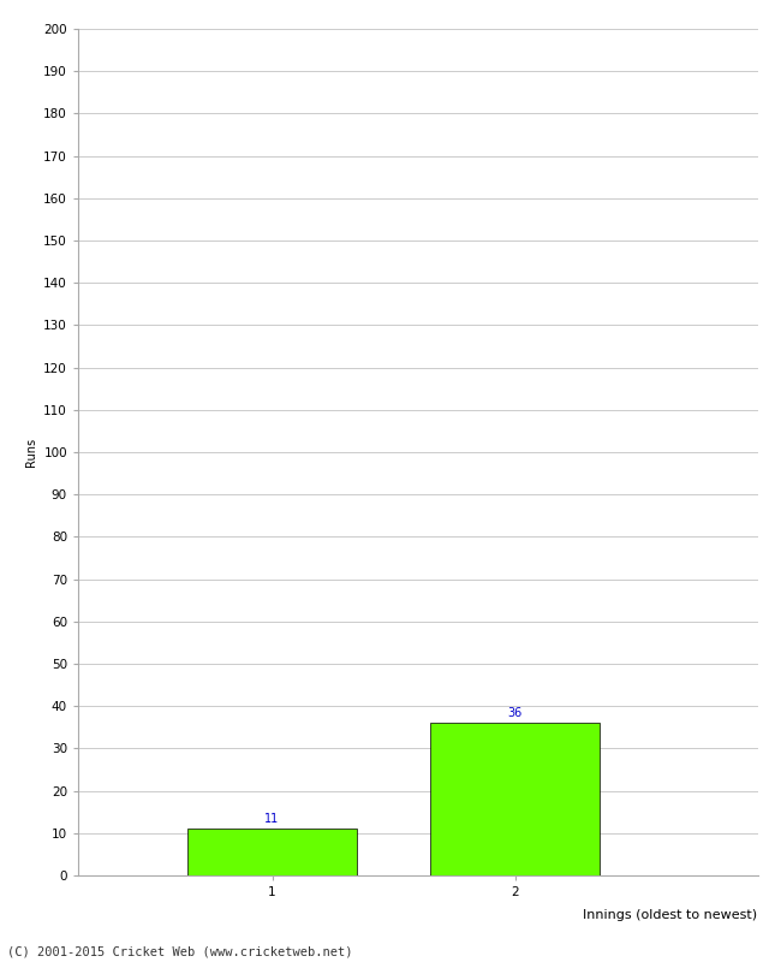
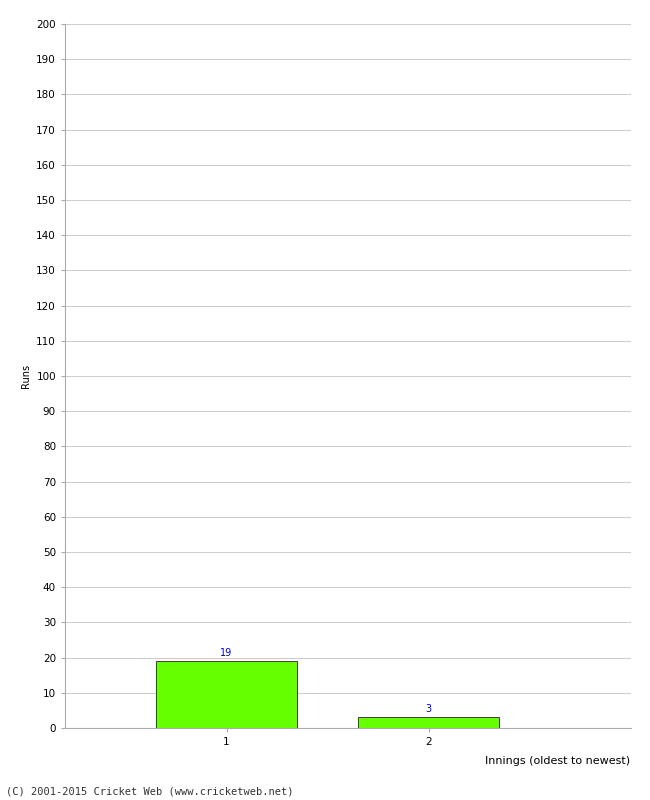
1: 11 -> 19
2: 36 -> 3
